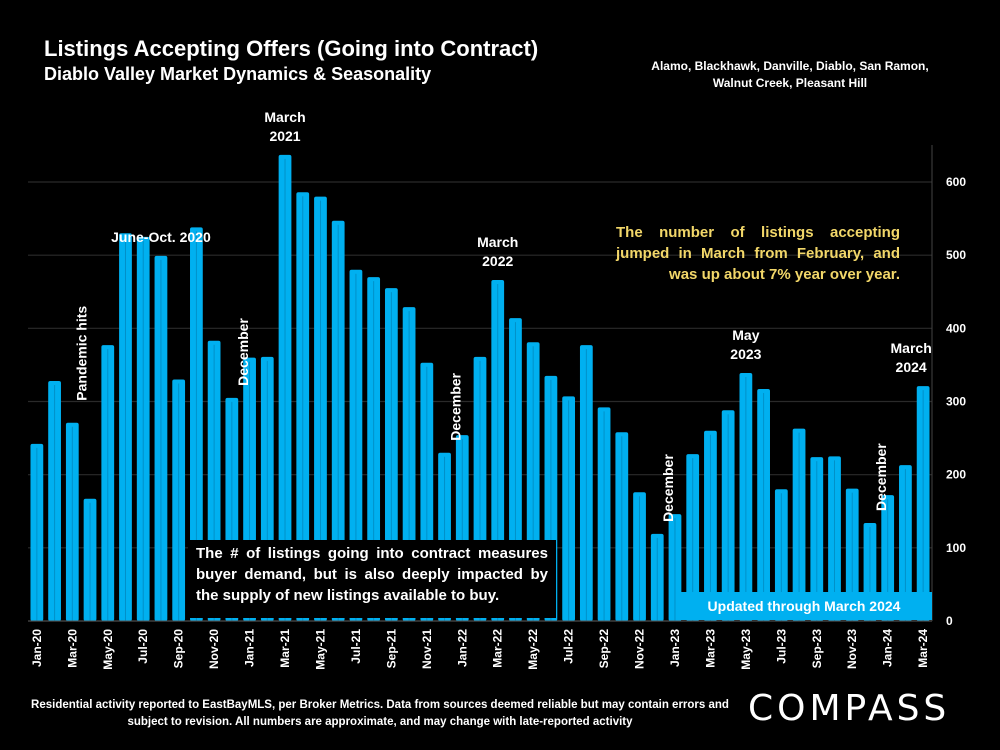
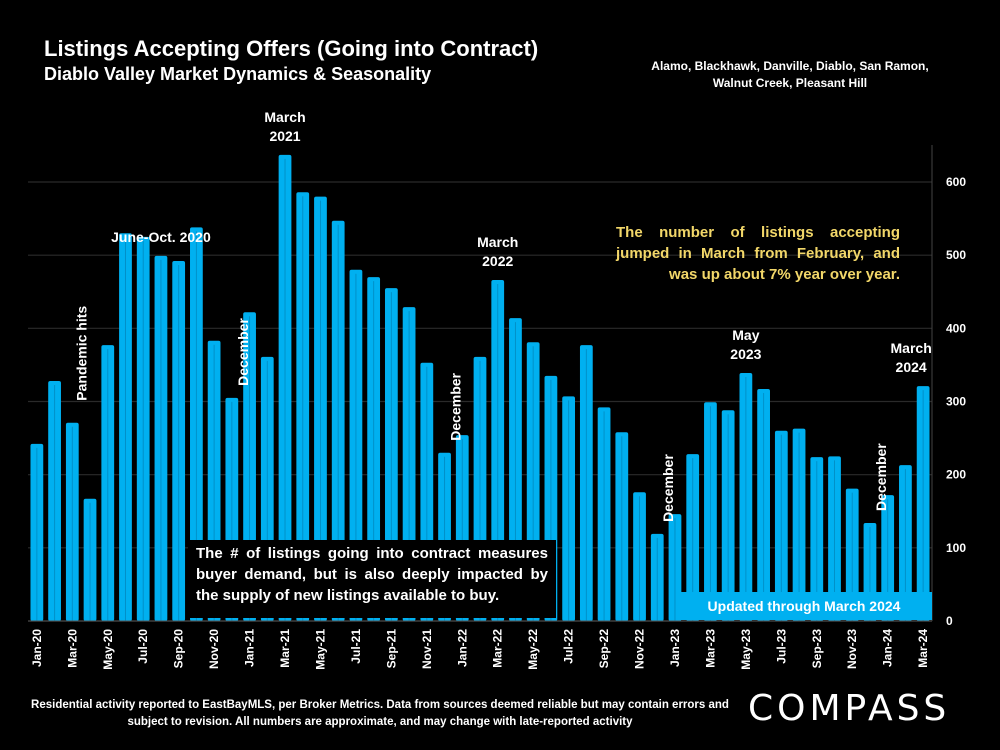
Sep-20: 330 -> 490
Jan-21: 360 -> 420
Mar-23: 260 -> 300
Jul-23: 180 -> 260
